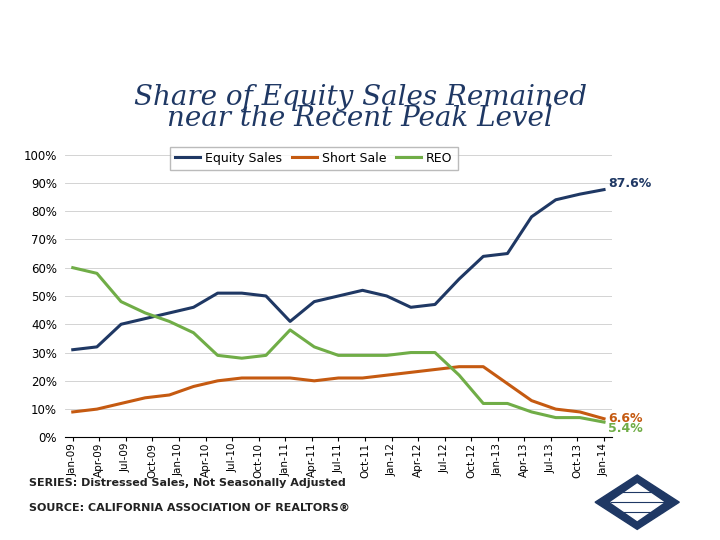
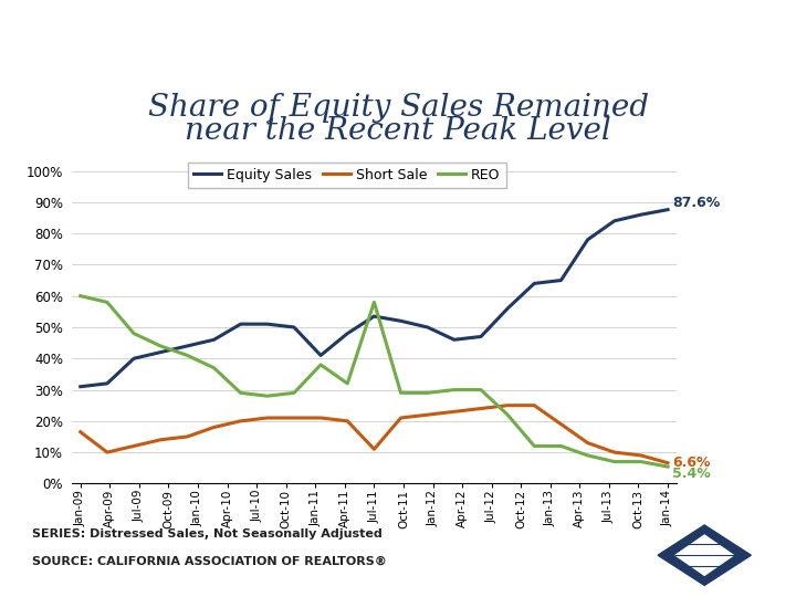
Short Sale/Jan-09: 9.0% -> 16.5%
Equity Sales/Jul-11: 50.0% -> 53.5%
Short Sale/Jul-11: 21.0% -> 11.0%
REO/Jul-11: 29.0% -> 58.0%
